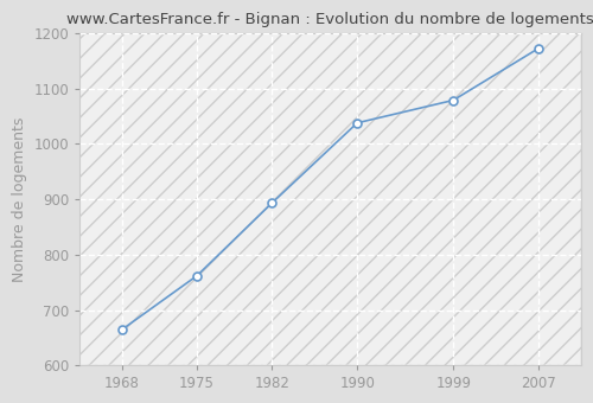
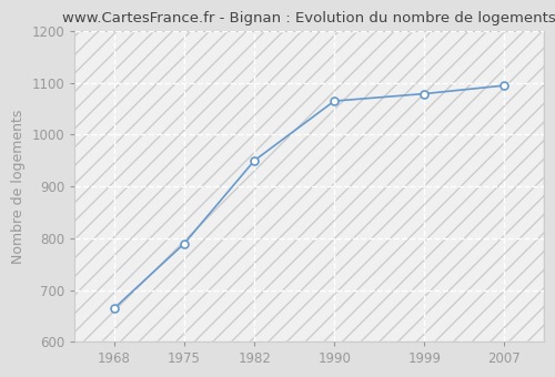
1975: 762 -> 790
1982: 893 -> 950
1990: 1038 -> 1065
2007: 1173 -> 1095
